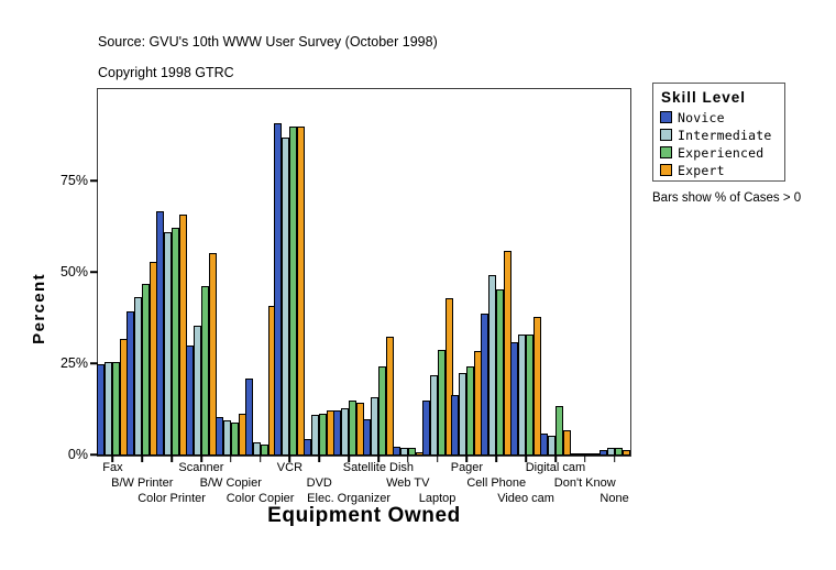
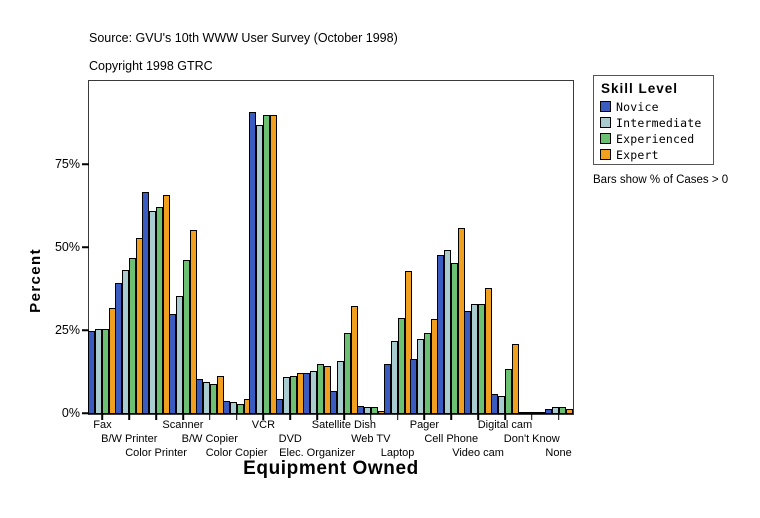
Novice/Color Copier: 21% -> 4%
Expert/Color Copier: 41% -> 4%
Novice/Satellite Dish: 10% -> 7%
Novice/Cell Phone: 39% -> 48%
Expert/Digital cam: 7% -> 21%
